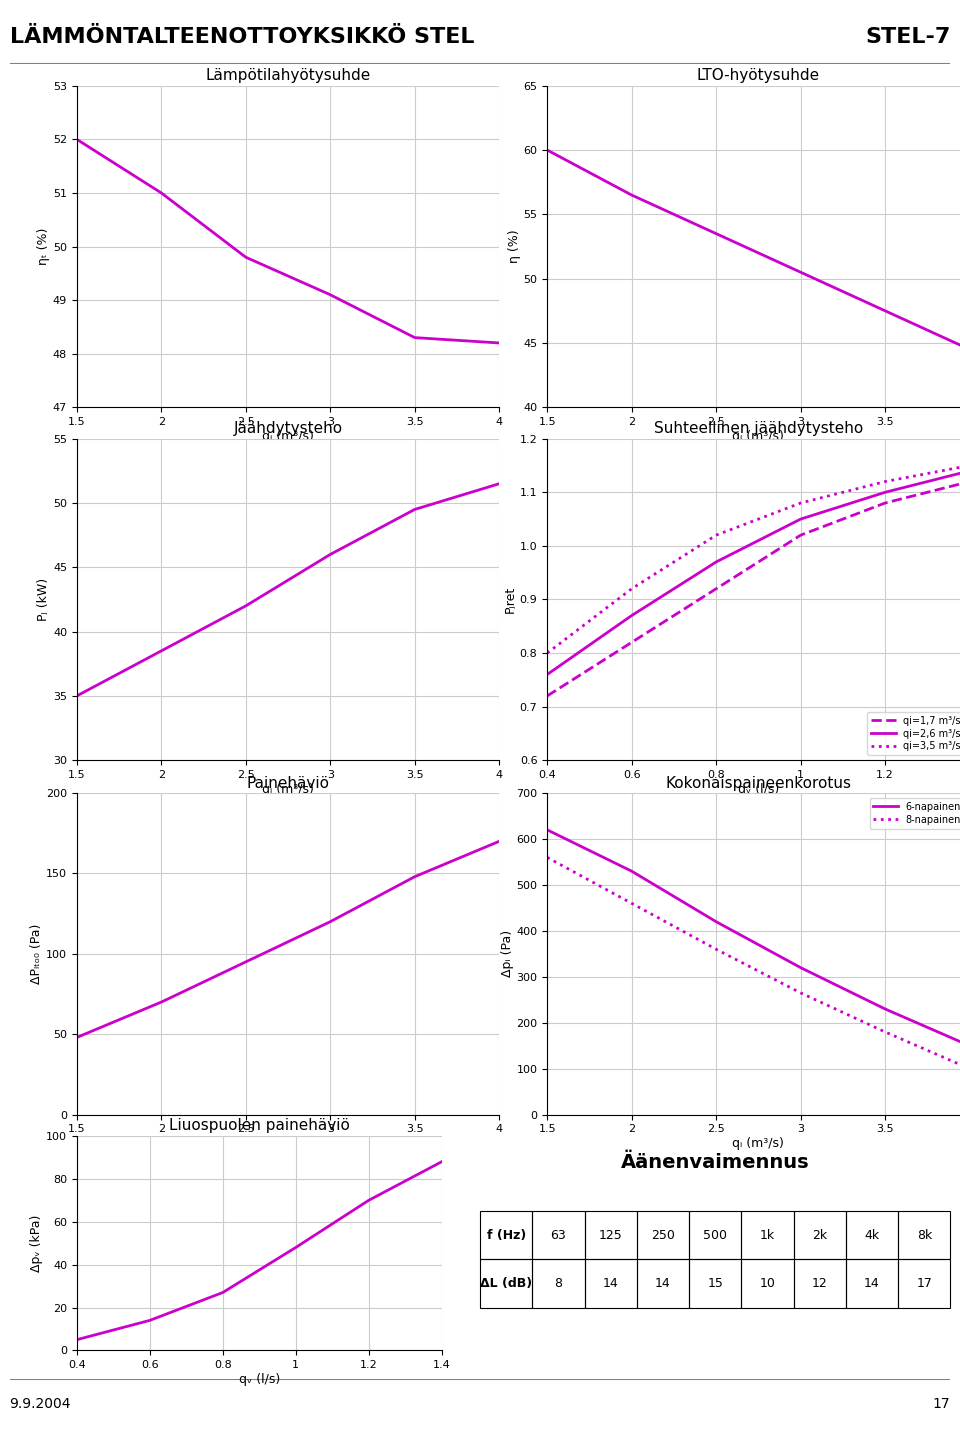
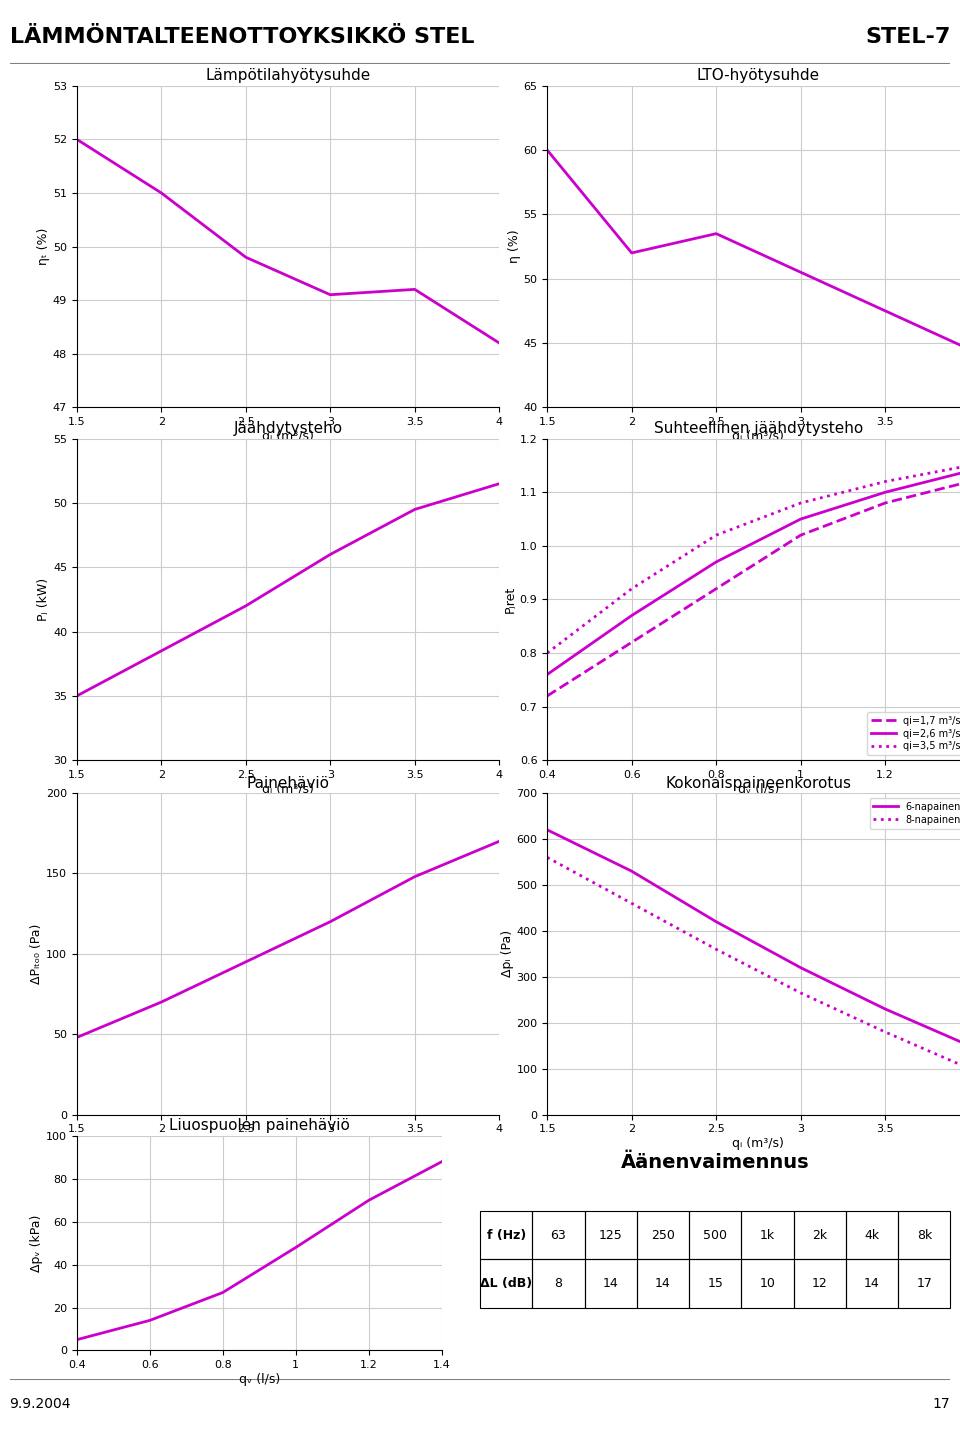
Lämpötilahyötysuhde/3.5: 48.3 -> 49.2
LTO-hyötysuhde/2: 56.5 -> 52.0
